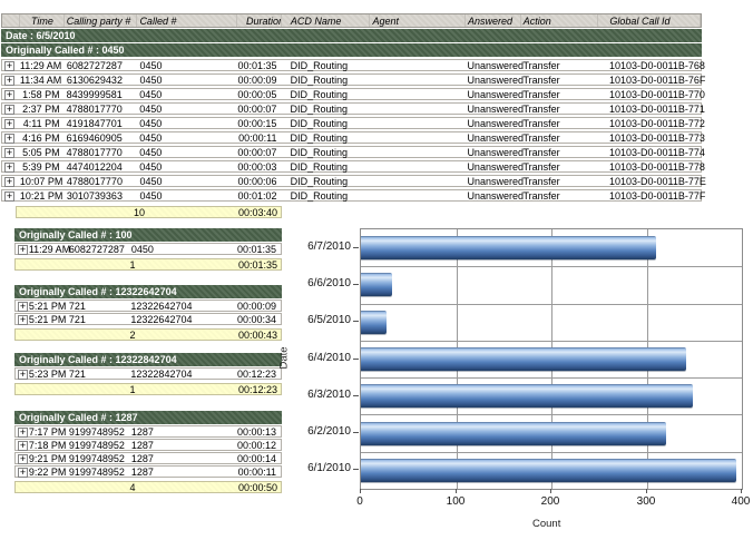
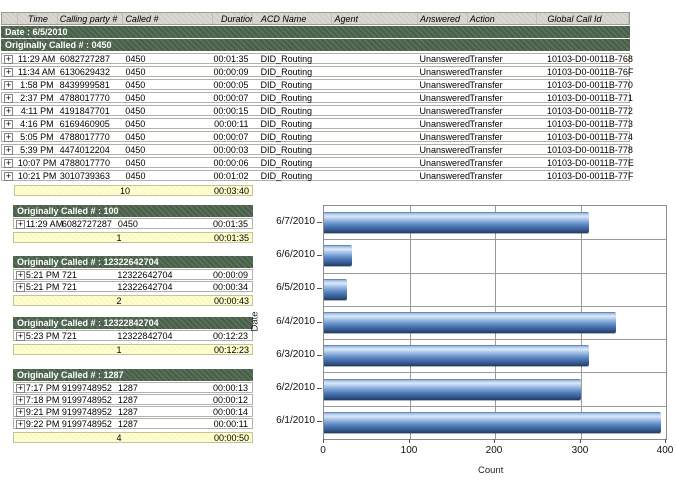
6/3/2010: 350 -> 310
6/2/2010: 320 -> 300
